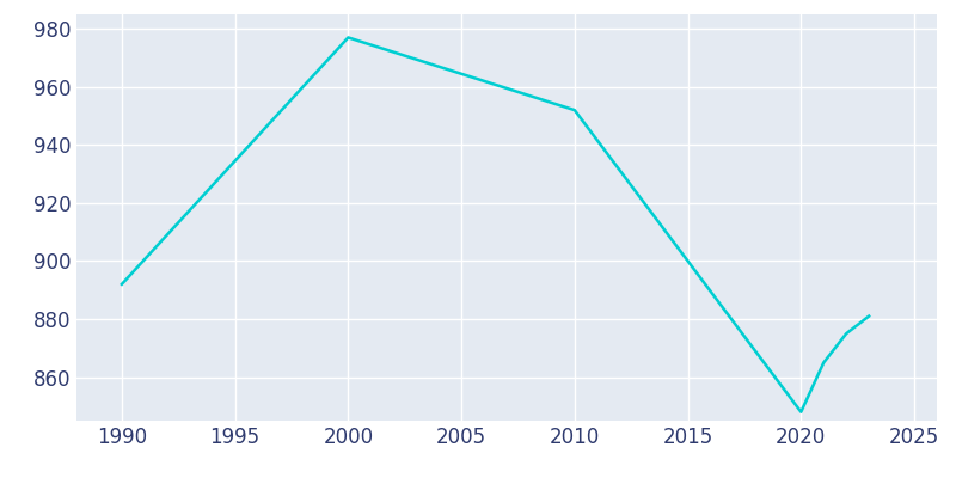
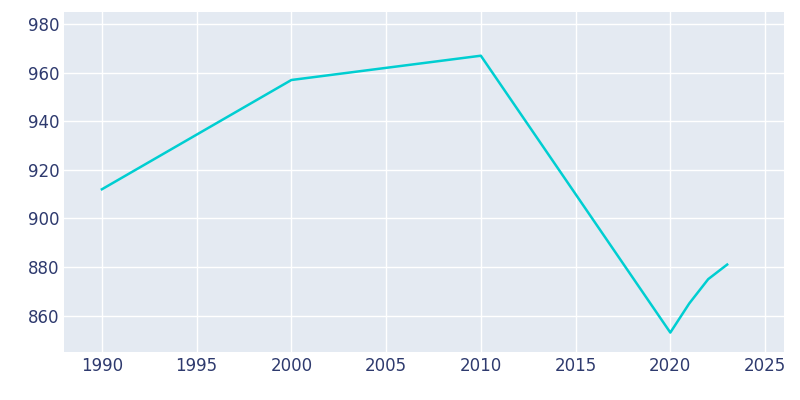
1990: 892 -> 912
2000: 977 -> 957
2010: 952 -> 967
2020: 848 -> 853
